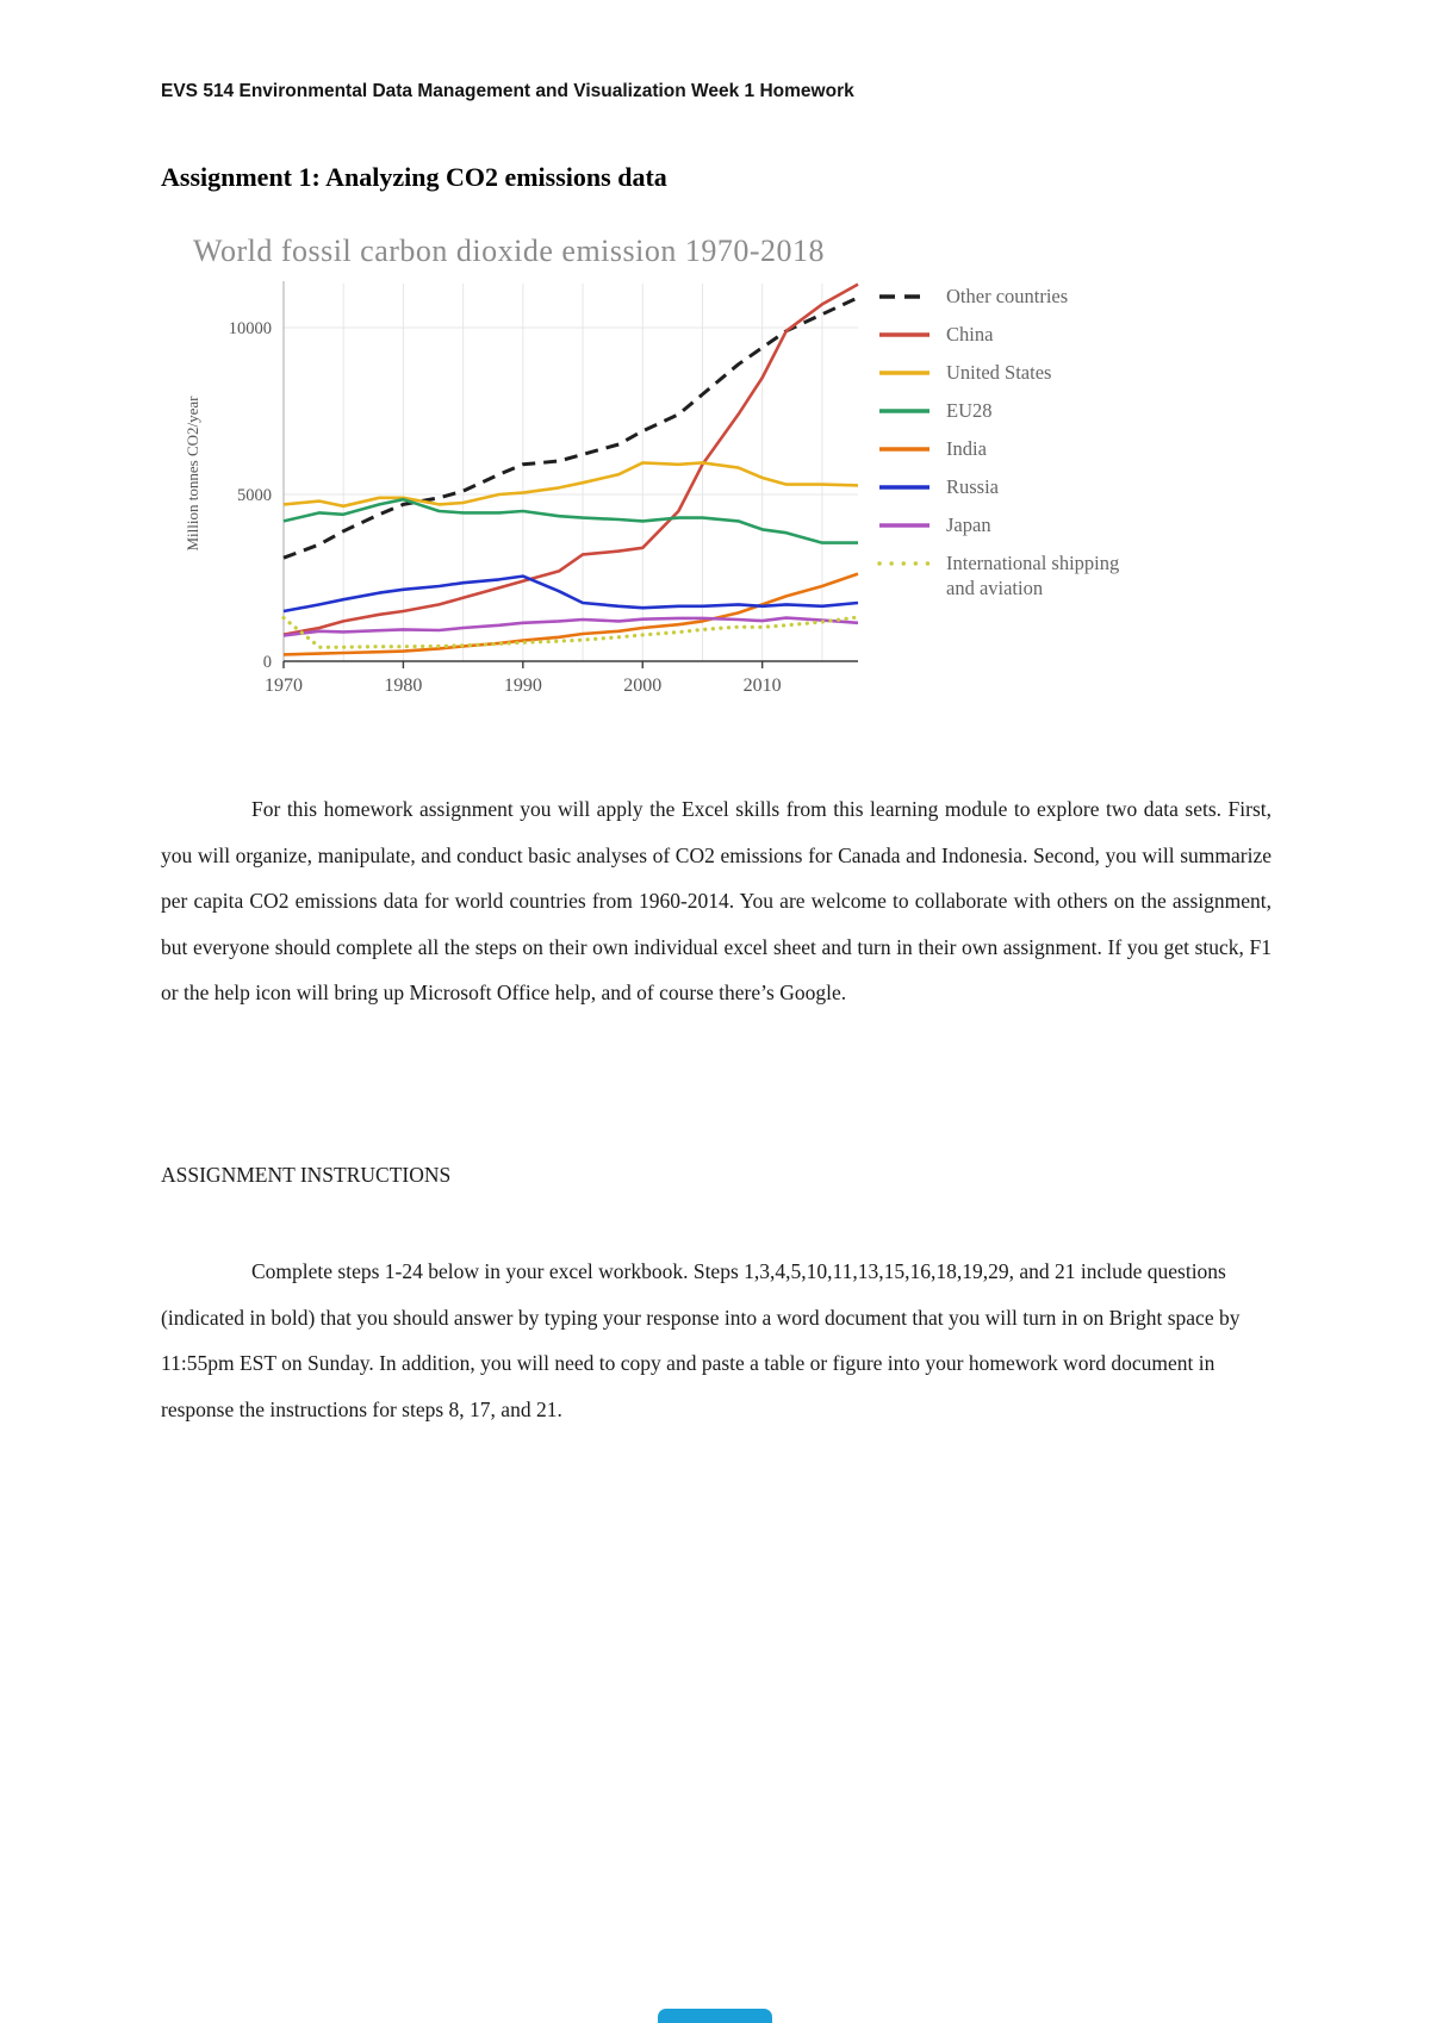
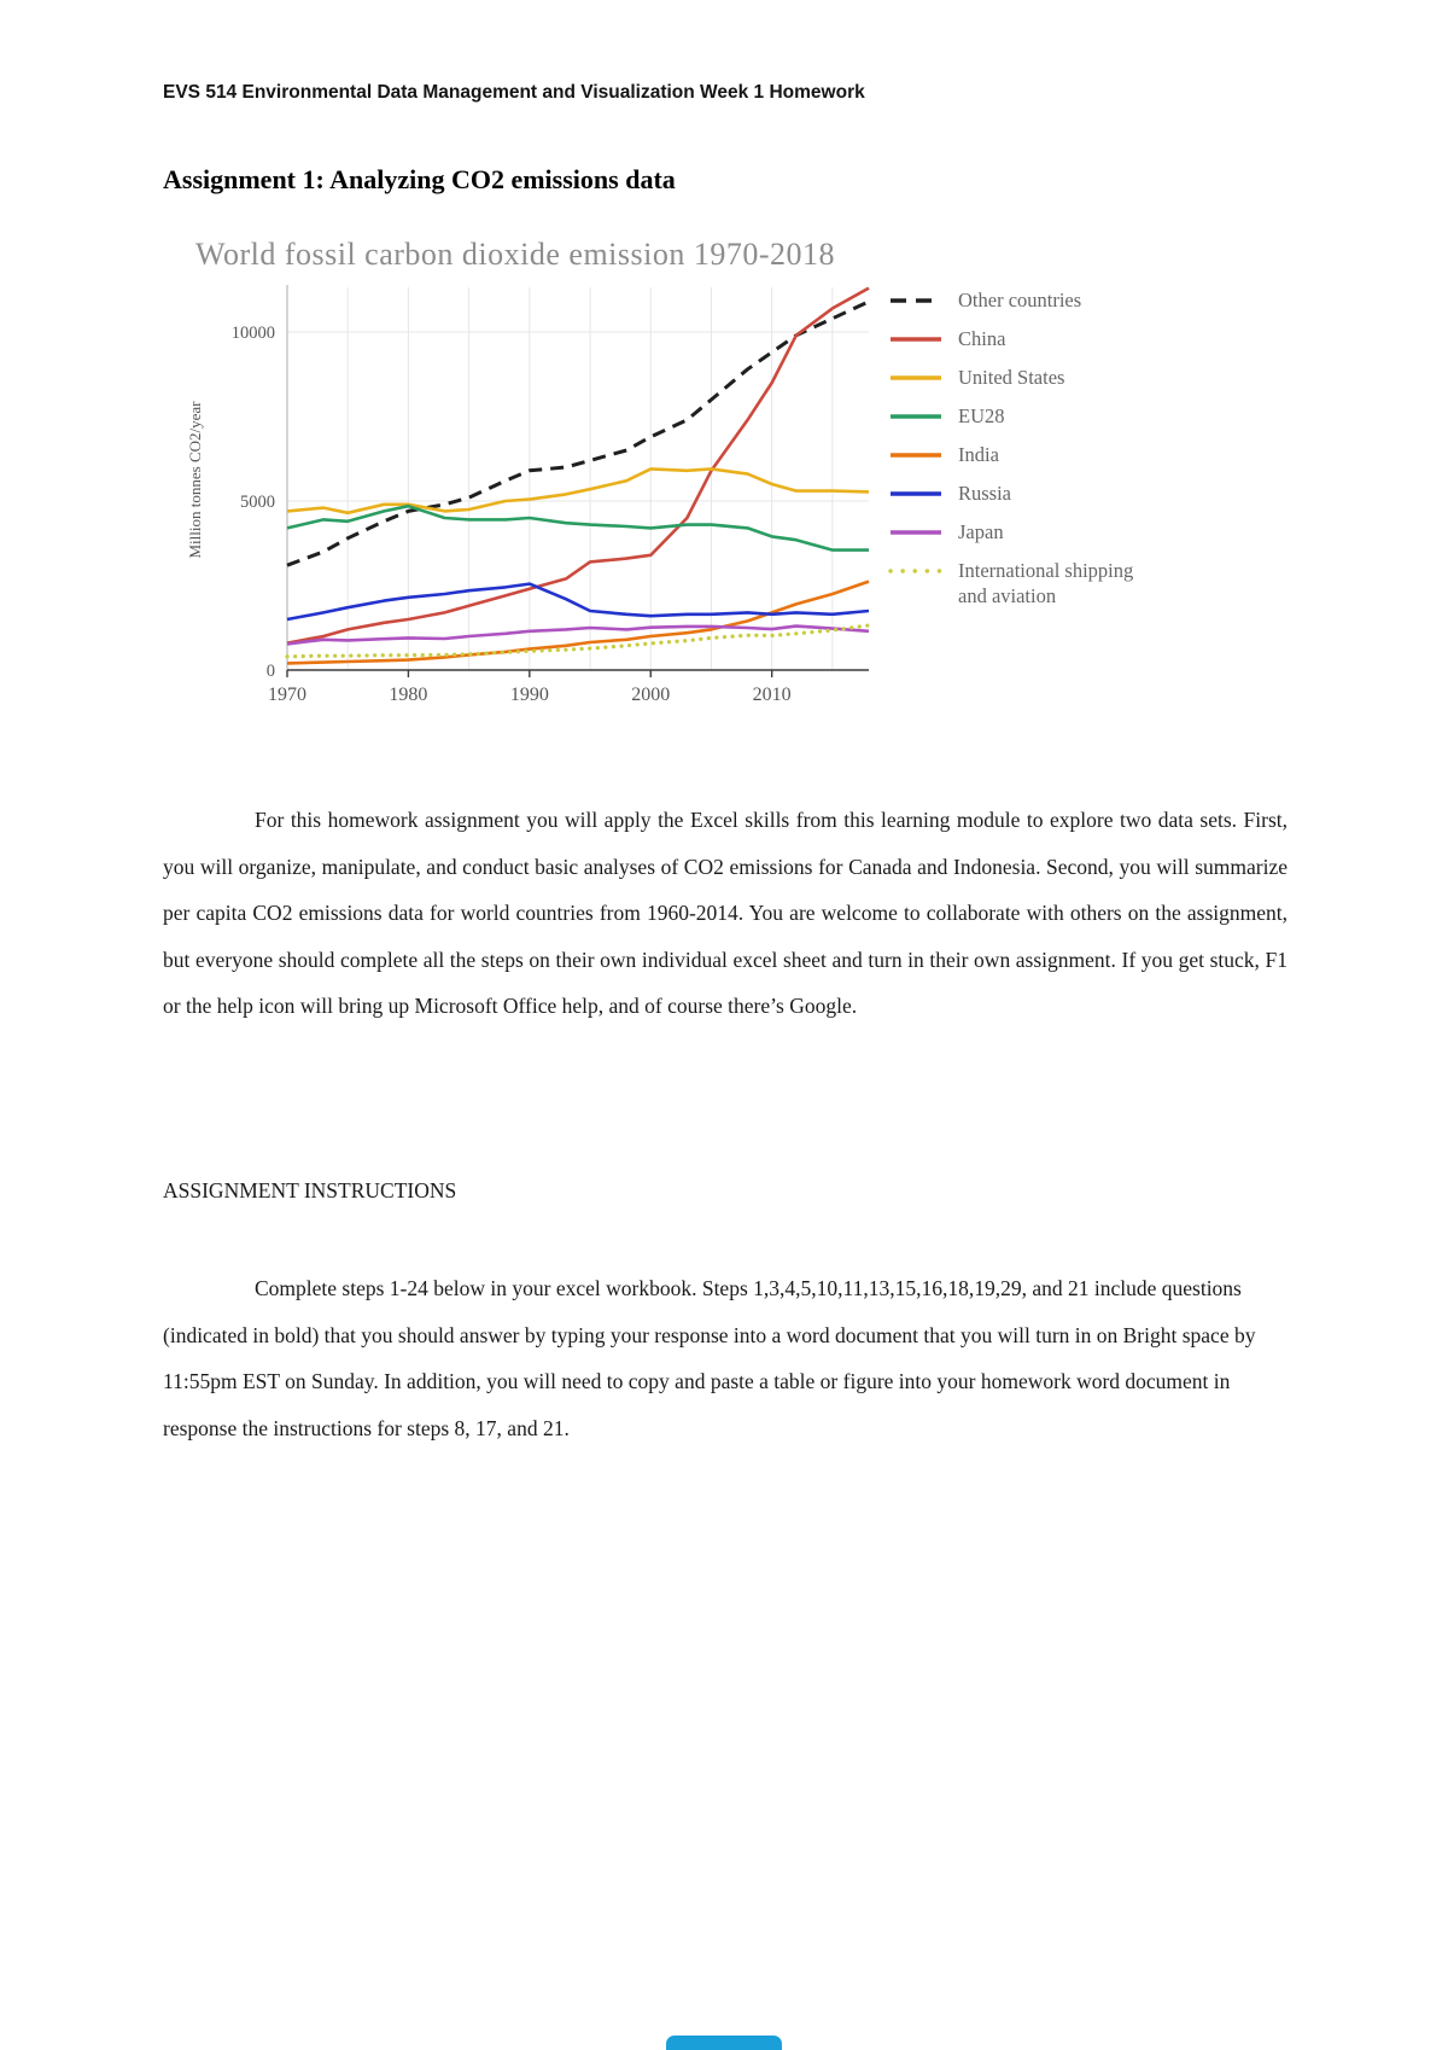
International shipping and aviation/1970: 1300 -> 400
